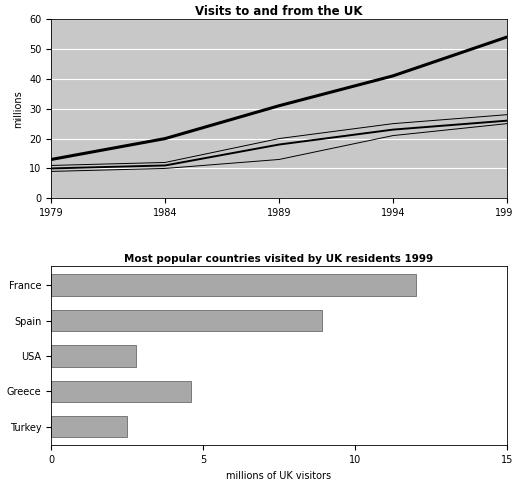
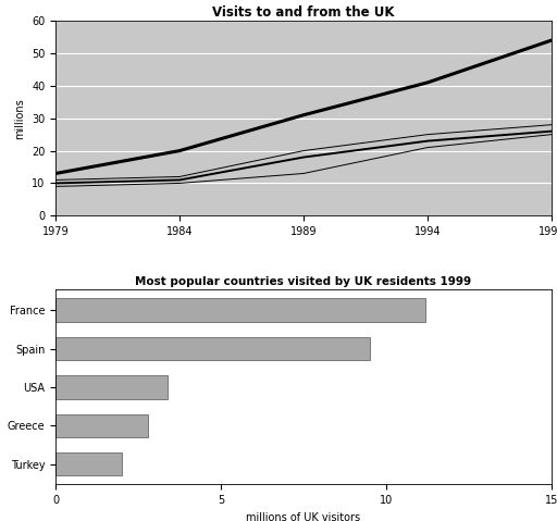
Most popular countries visited by UK residents 1999/France: 12.0 -> 11.2
Most popular countries visited by UK residents 1999/Spain: 8.9 -> 9.5
Most popular countries visited by UK residents 1999/USA: 2.8 -> 3.4
Most popular countries visited by UK residents 1999/Greece: 4.6 -> 2.8
Most popular countries visited by UK residents 1999/Turkey: 2.5 -> 2.0
